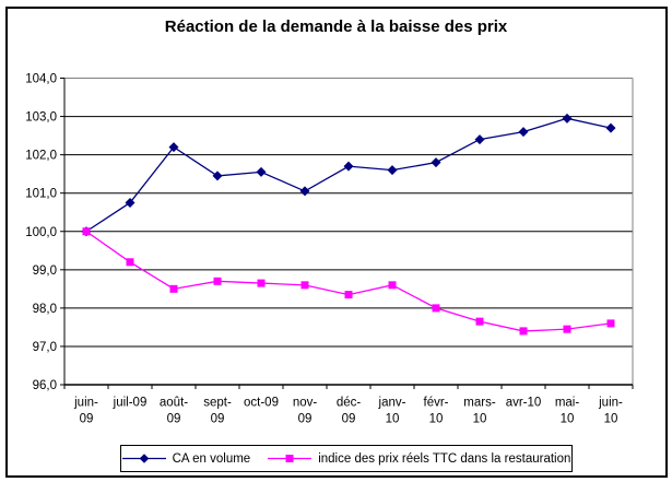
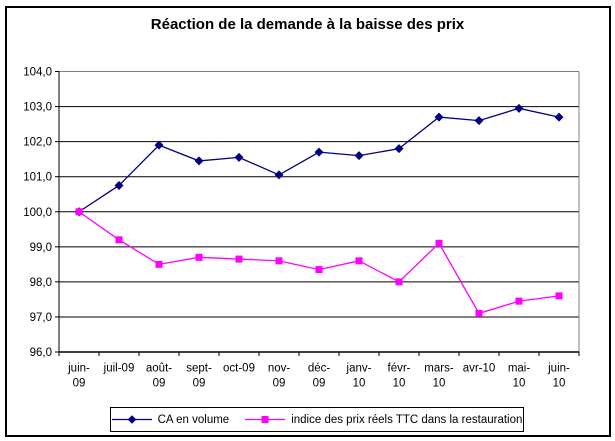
CA en volume/août-09: 102,2 -> 101,9
CA en volume/mars-10: 102,4 -> 102,7
indice des prix réels TTC dans la restauration/mars-10: 97,7 -> 99,1
indice des prix réels TTC dans la restauration/avr-10: 97,4 -> 97,1
